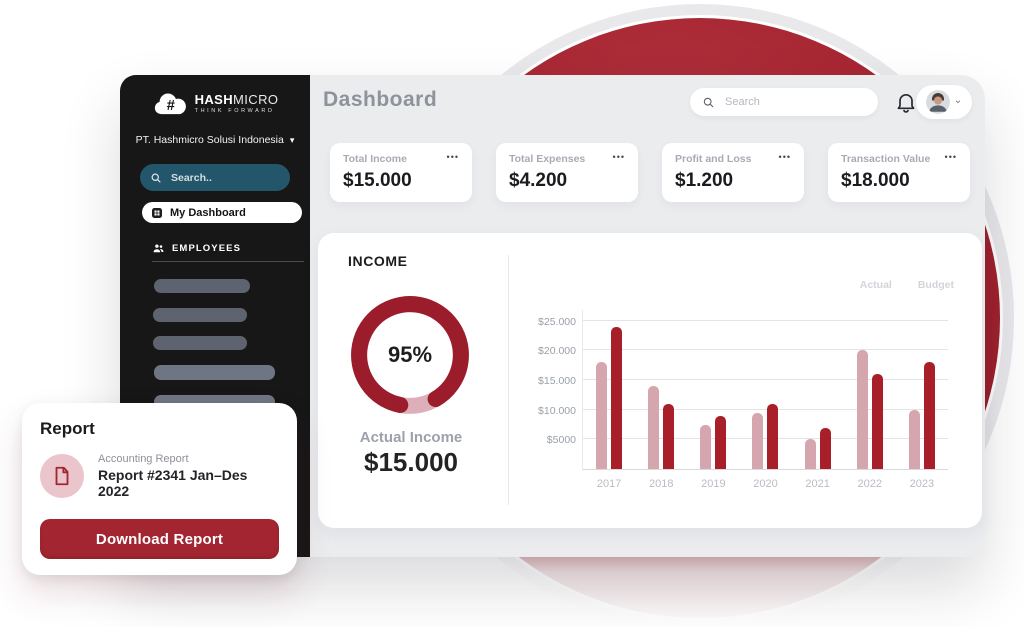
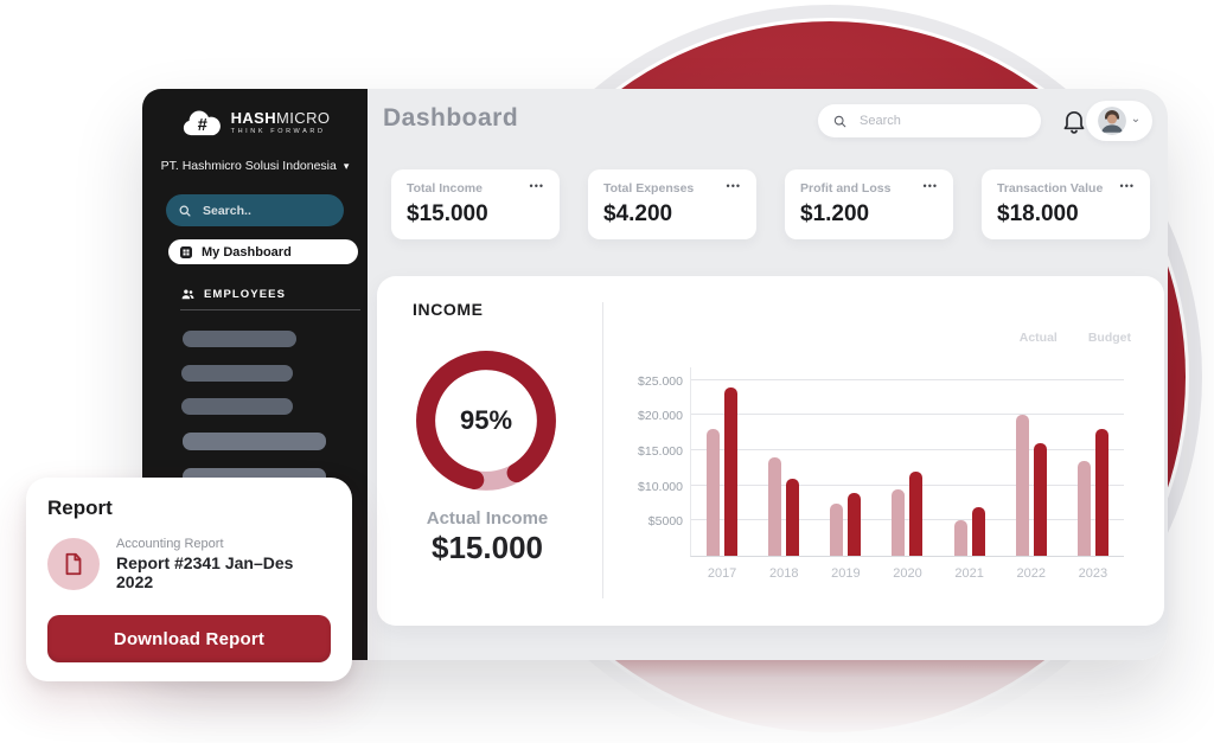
Budget/2020: $11000 -> $12000
Actual/2023: $10000 -> $14000
